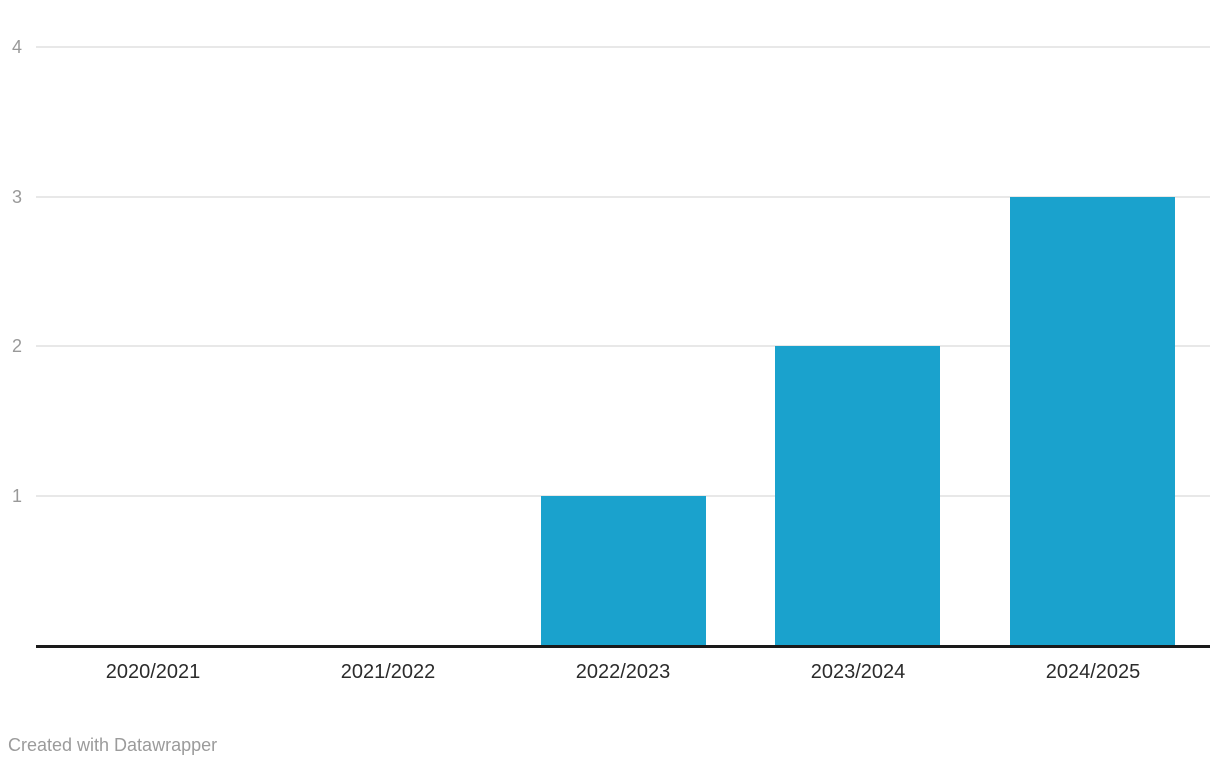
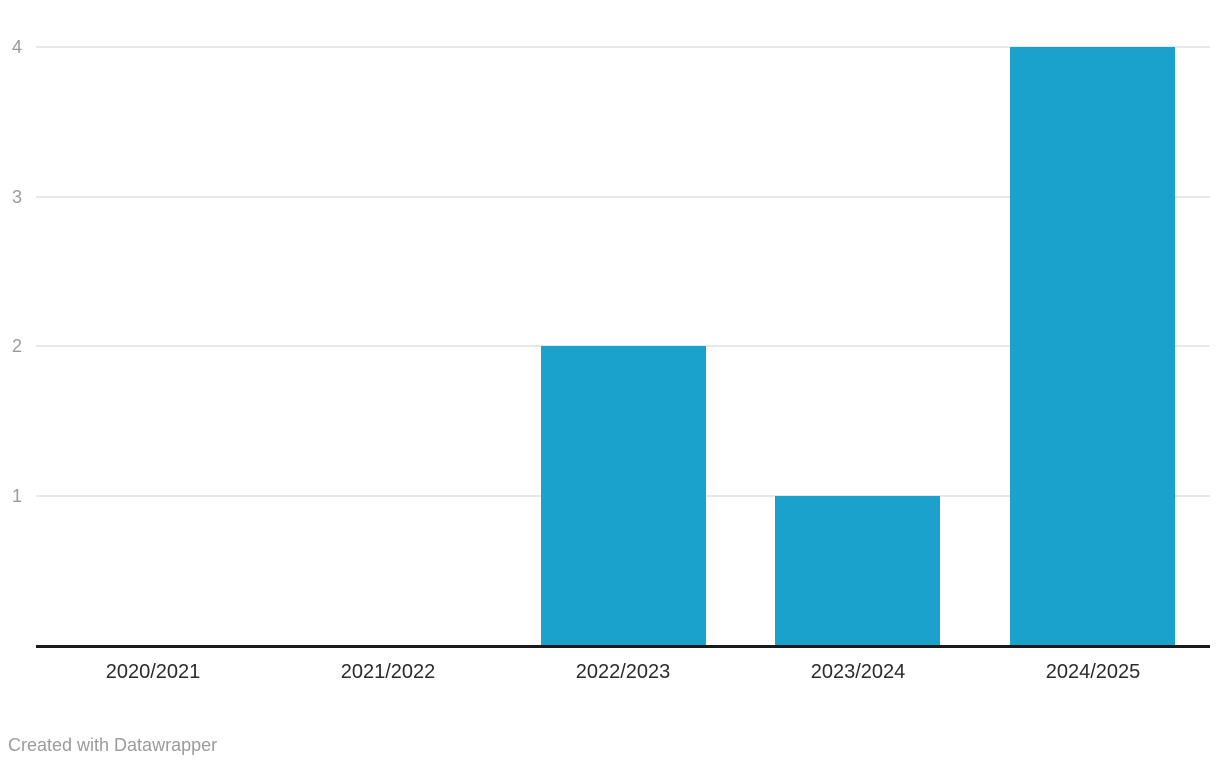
2022/2023: 1 -> 2
2023/2024: 2 -> 1
2024/2025: 3 -> 4
